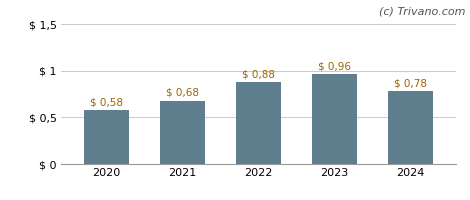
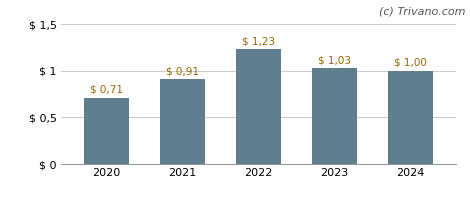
2020: 0,58 -> 0,71
2021: 0,68 -> 0,91
2022: 0,88 -> 1,23
2023: 0,96 -> 1,03
2024: 0,78 -> 1,00
